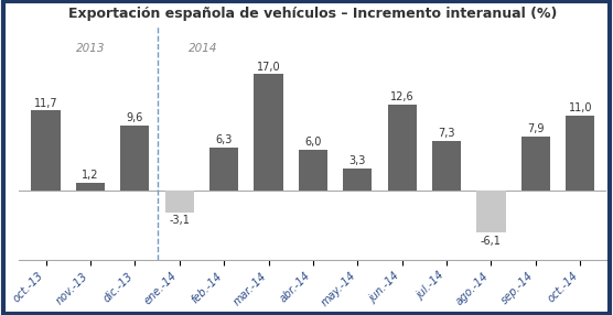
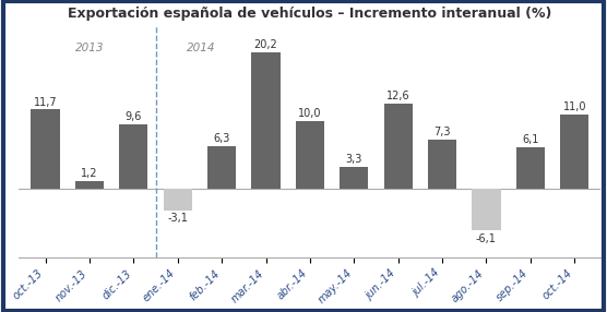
mar.-14: 17,0 -> 20,2
abr.-14: 6,0 -> 10,0
sep.-14: 7,9 -> 6,1
